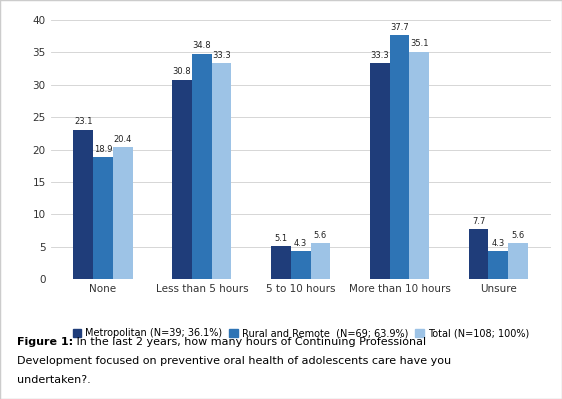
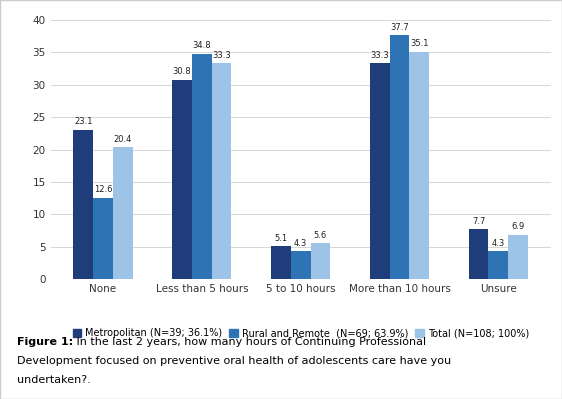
Rural and Remote (N=69; 63.9%)/None: 18.9 -> 12.6
Total (N=108; 100%)/Unsure: 5.6 -> 6.9
